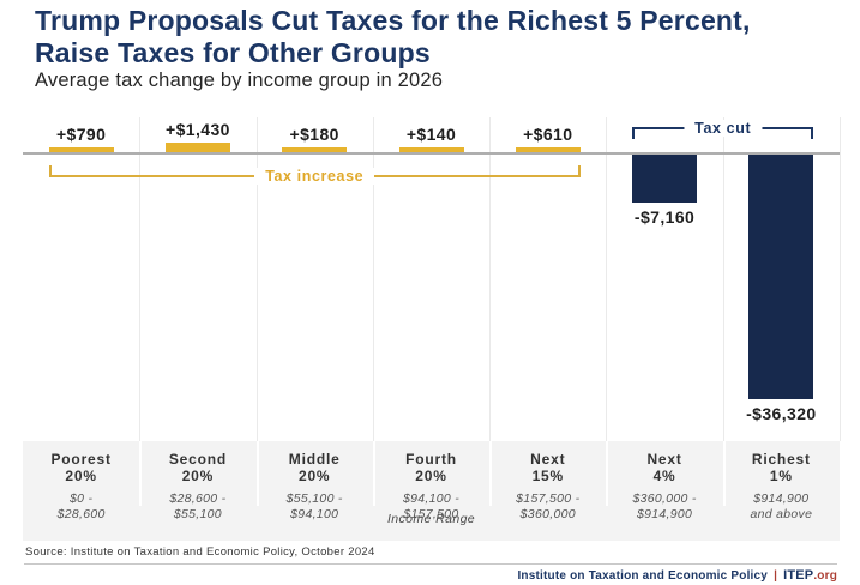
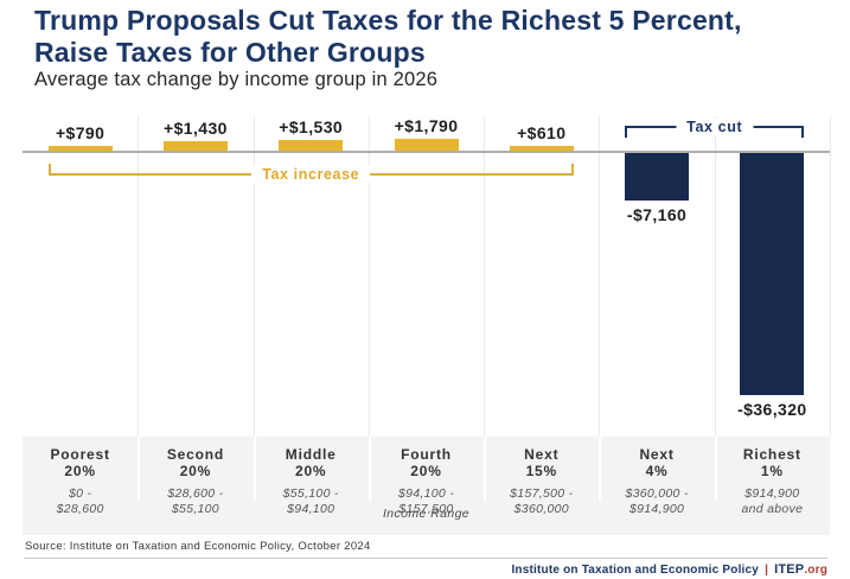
Middle 20%: +$180 -> +$1,530
Fourth 20%: +$140 -> +$1,790
